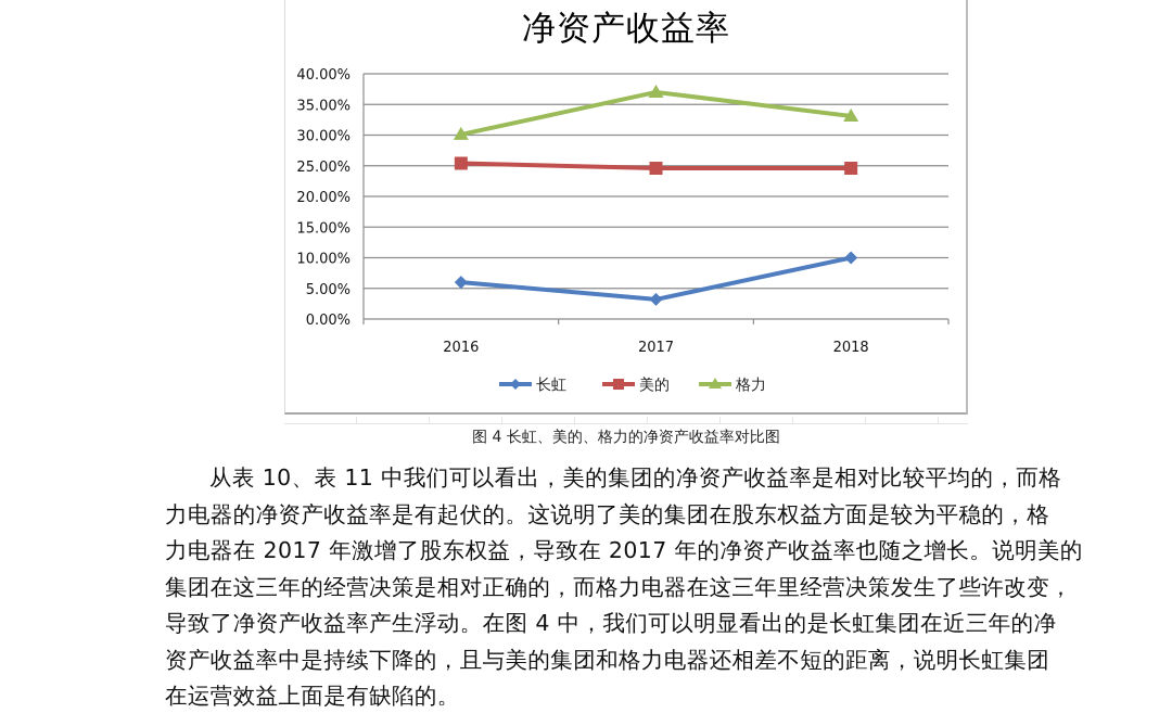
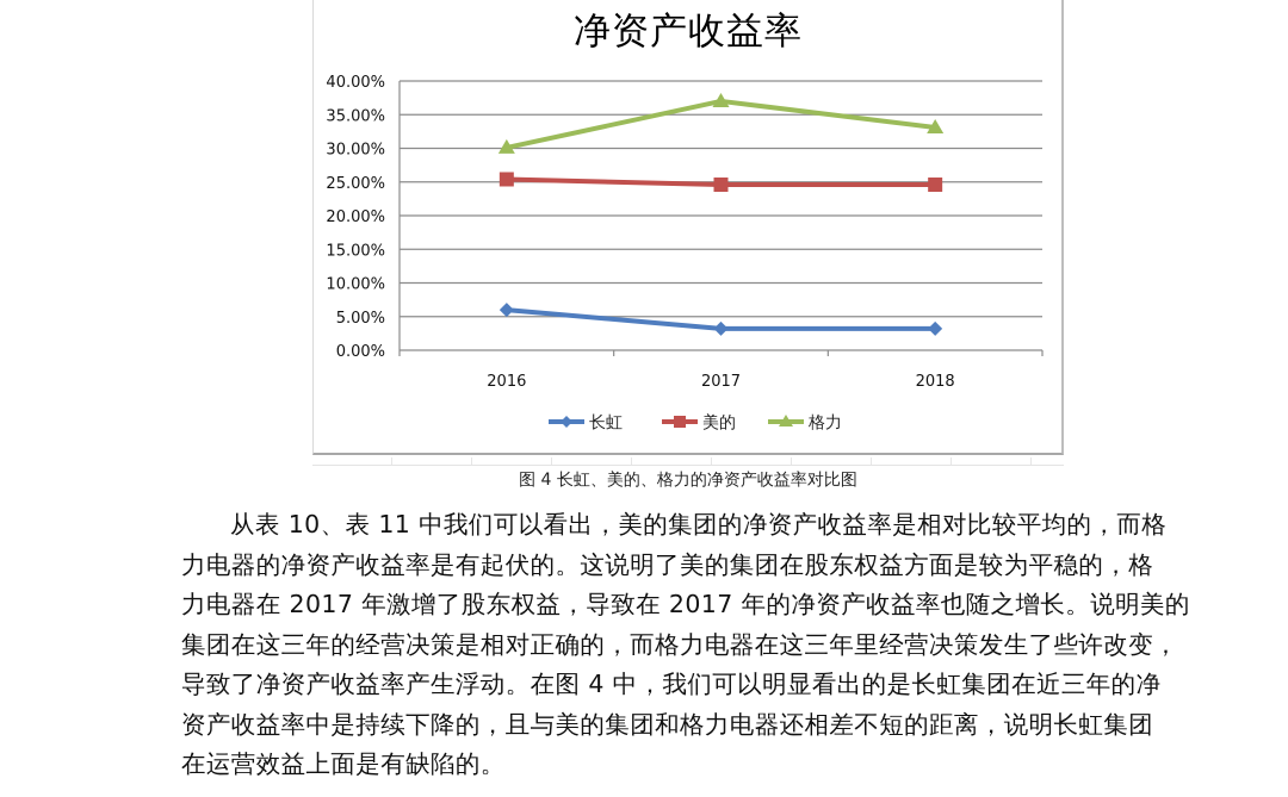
长虹/2018: 10% -> 3%
